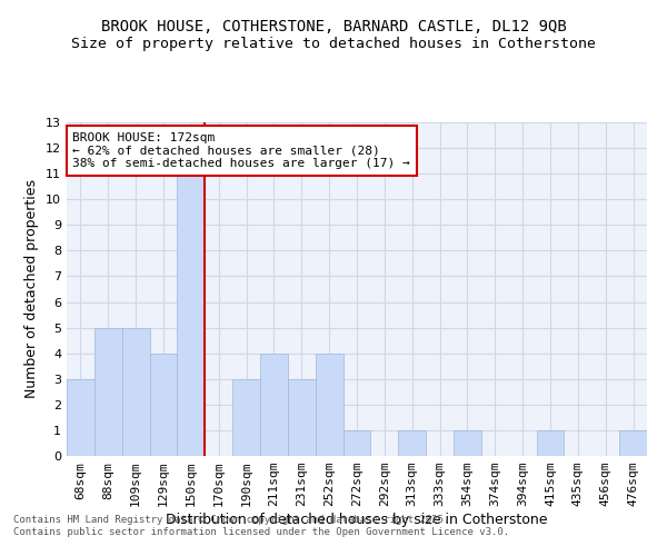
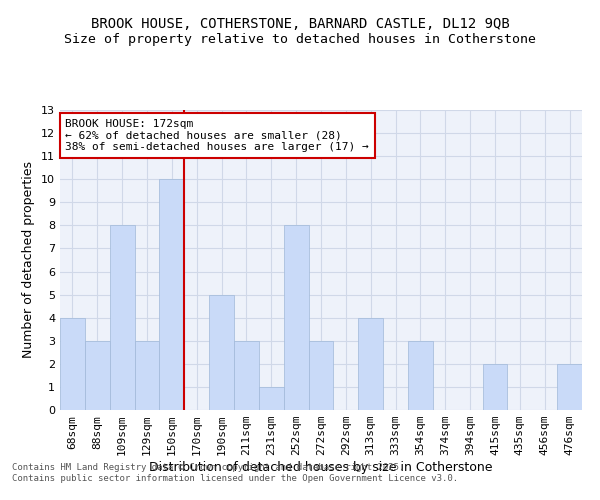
68sqm: 3 -> 4
88sqm: 5 -> 3
109sqm: 5 -> 8
129sqm: 4 -> 3
150sqm: 11 -> 10
190sqm: 3 -> 5
211sqm: 4 -> 3
231sqm: 3 -> 1
252sqm: 4 -> 8
272sqm: 1 -> 3
313sqm: 1 -> 4
354sqm: 1 -> 3
415sqm: 1 -> 2
476sqm: 1 -> 2
